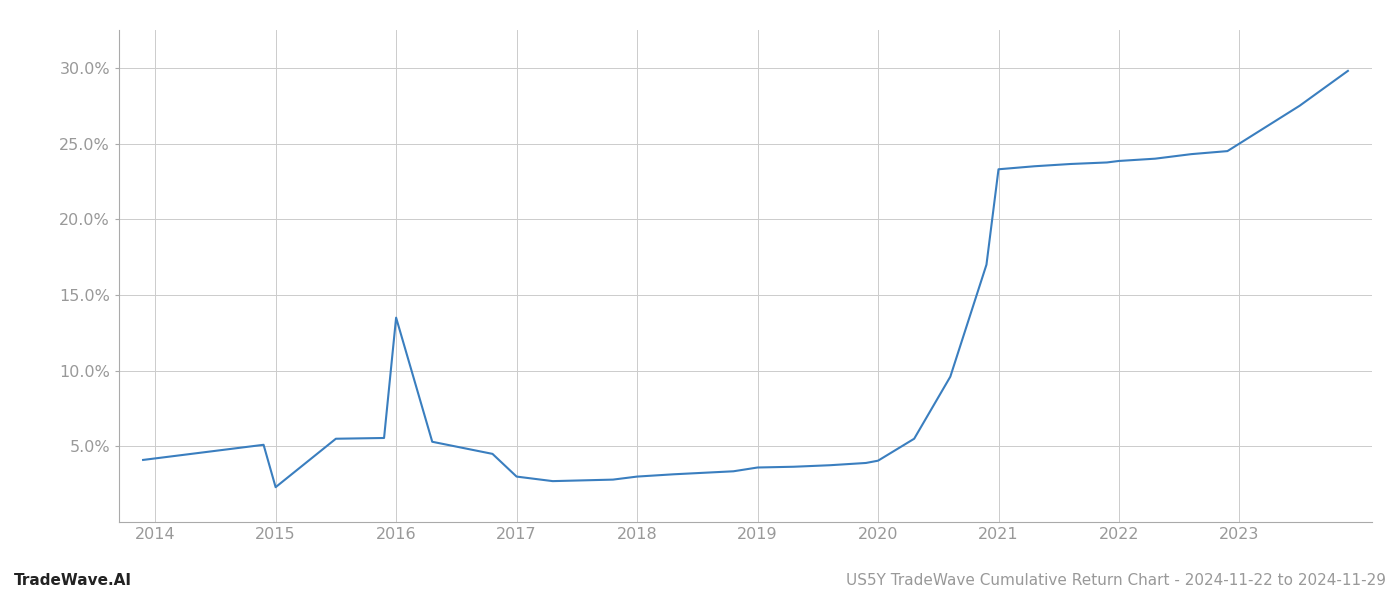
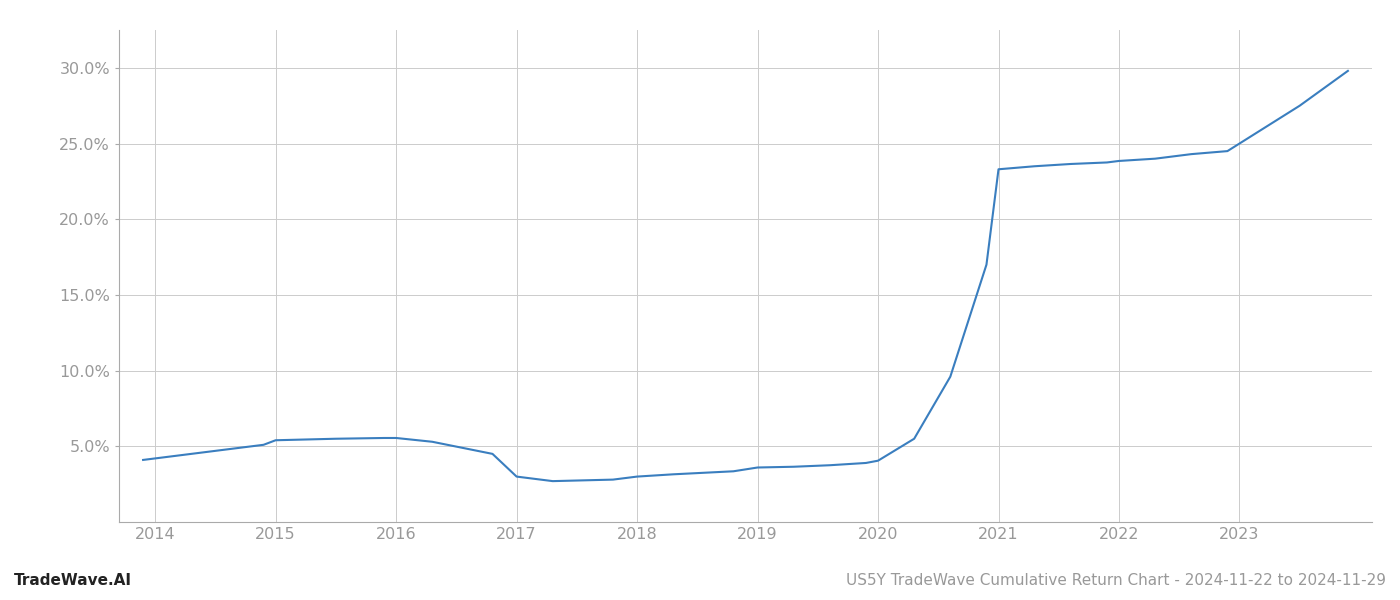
2015: 2.3% -> 5.4%
2016: 13.5% -> 5.5%
